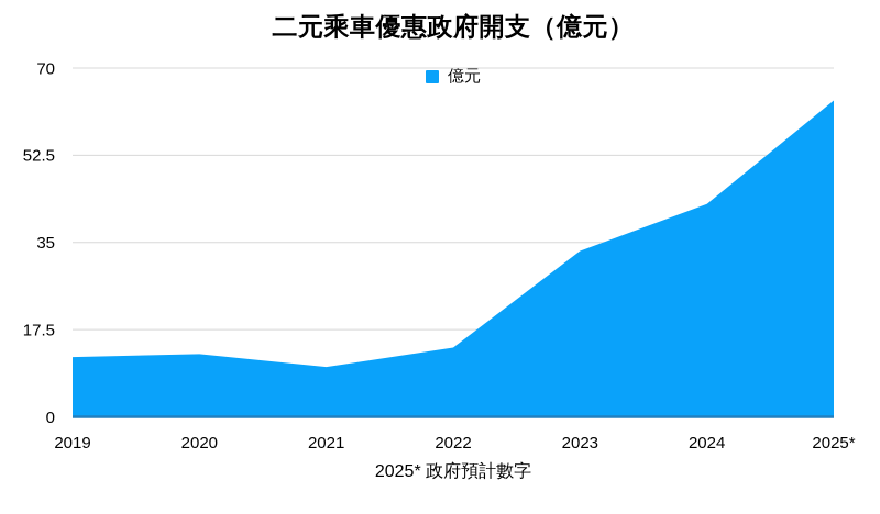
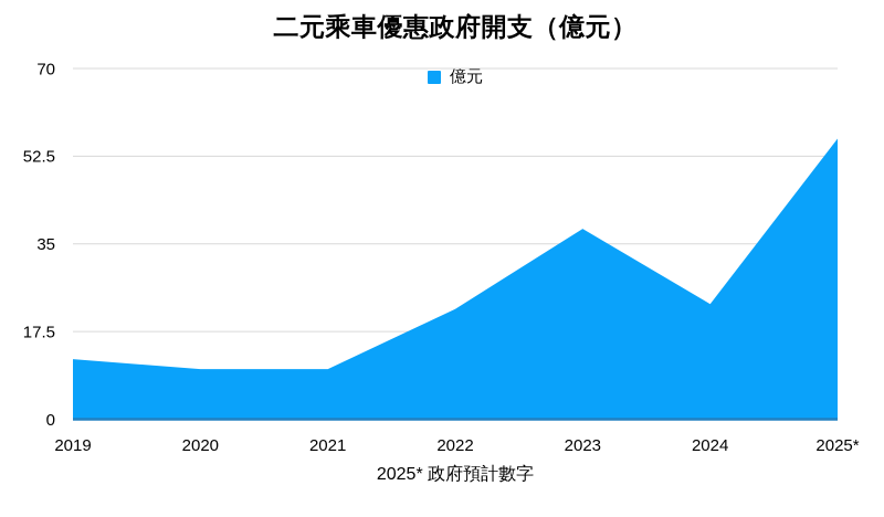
2020: 13 -> 10
2022: 14 -> 22
2023: 33 -> 38
2024: 43 -> 23
2025*: 64 -> 56
